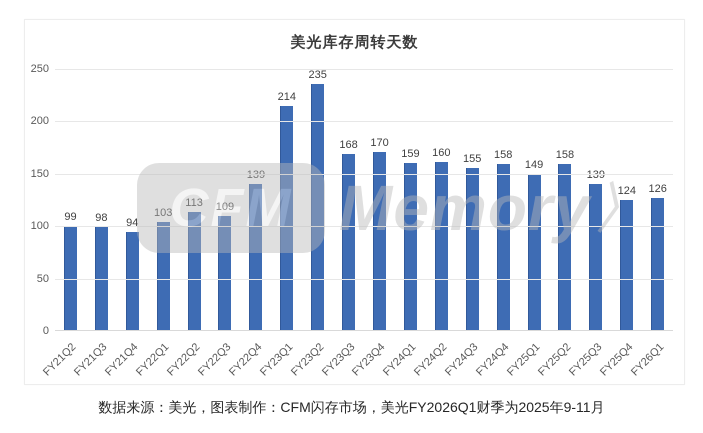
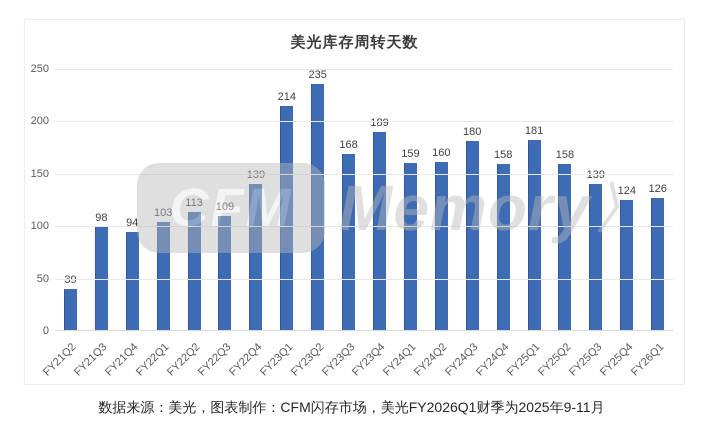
FY21Q2: 99 -> 39
FY23Q4: 170 -> 189
FY24Q3: 155 -> 180
FY25Q1: 149 -> 181
